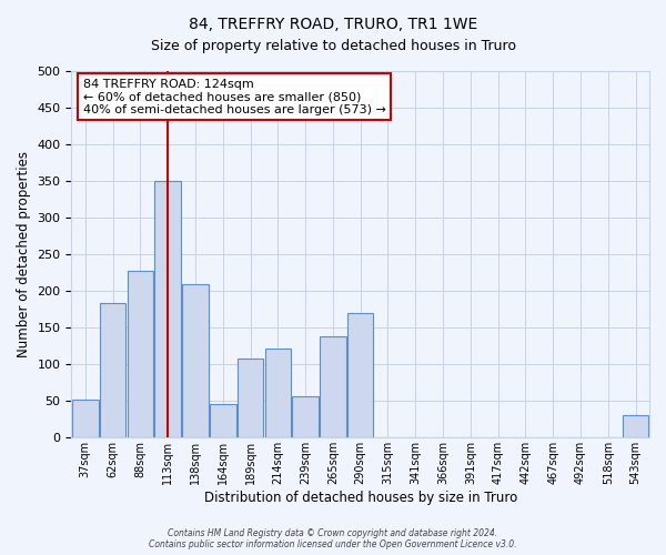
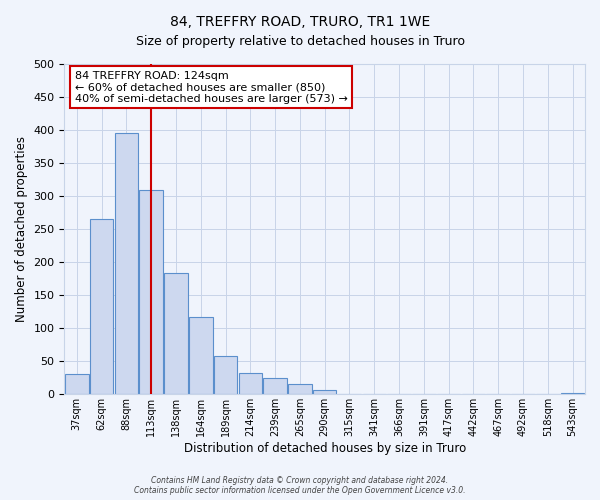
37sqm: 52 -> 30
62sqm: 184 -> 265
88sqm: 228 -> 395
113sqm: 350 -> 310
138sqm: 210 -> 183
164sqm: 46 -> 117
189sqm: 108 -> 58
214sqm: 122 -> 32
239sqm: 56 -> 25
265sqm: 138 -> 15
290sqm: 170 -> 7
543sqm: 30 -> 2
